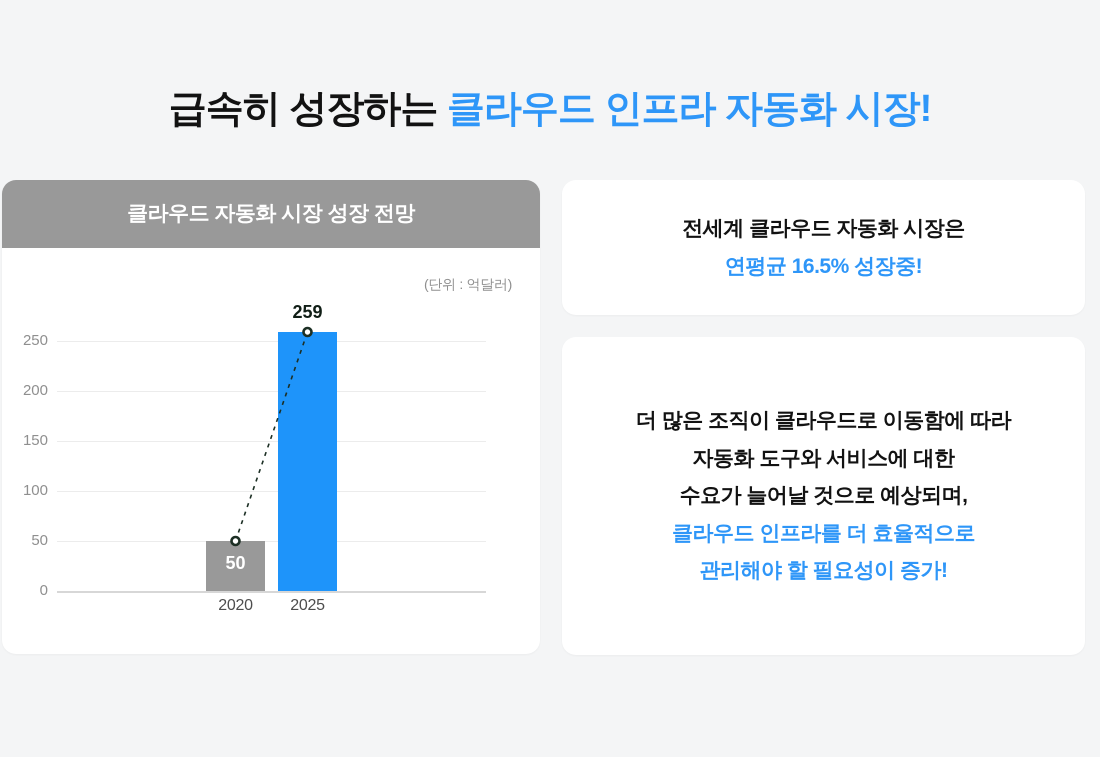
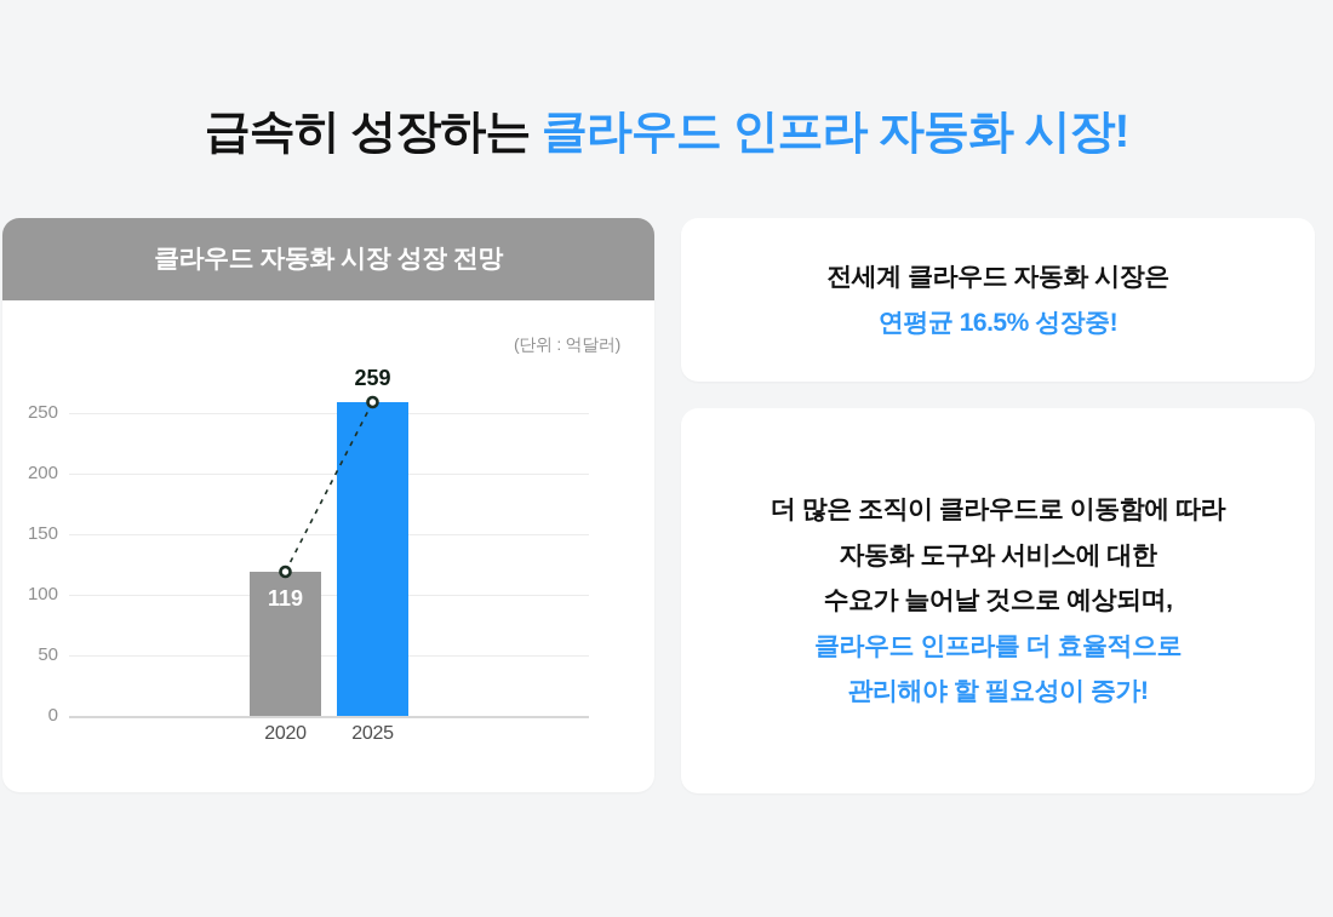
2020: 50 -> 119
